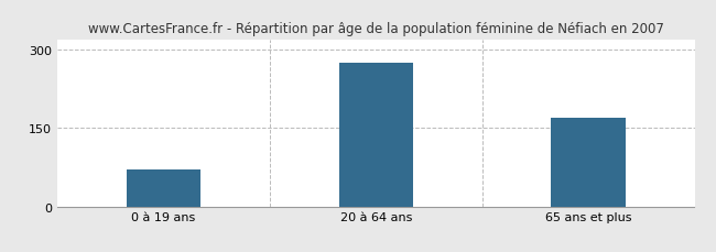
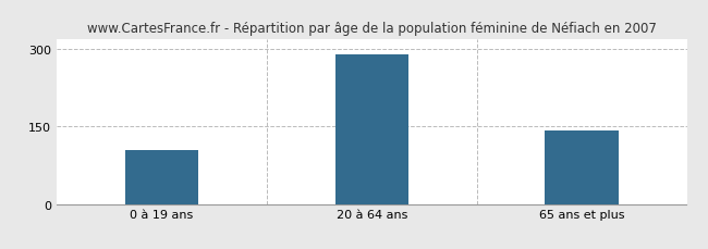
0 à 19 ans: 70 -> 105
20 à 64 ans: 275 -> 290
65 ans et plus: 170 -> 142
